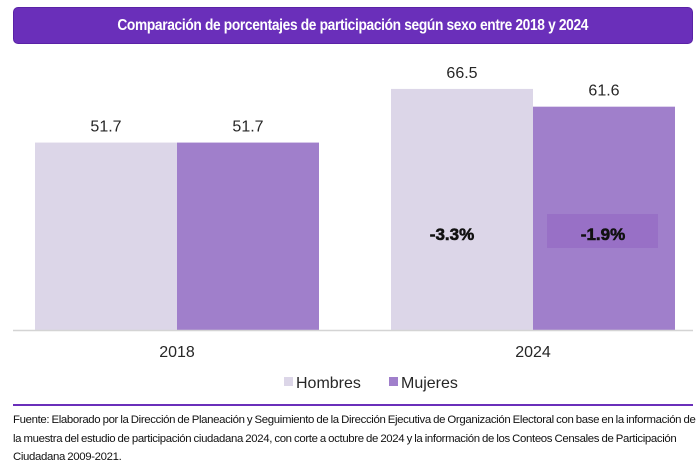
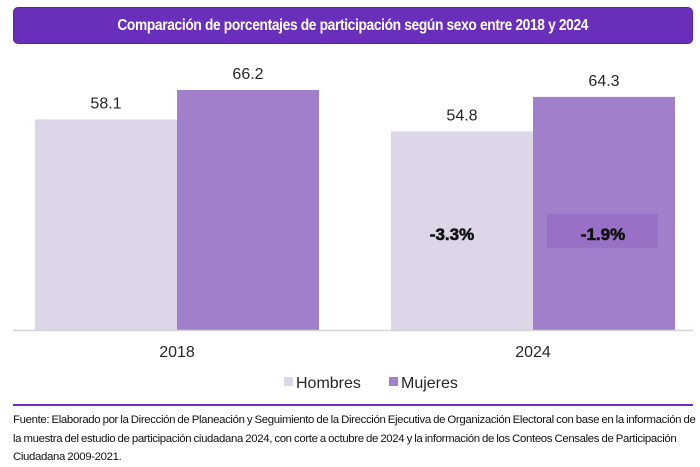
Hombres/2018: 51.7 -> 58.1
Mujeres/2018: 51.7 -> 66.2
Hombres/2024: 66.5 -> 54.8
Mujeres/2024: 61.6 -> 64.3
